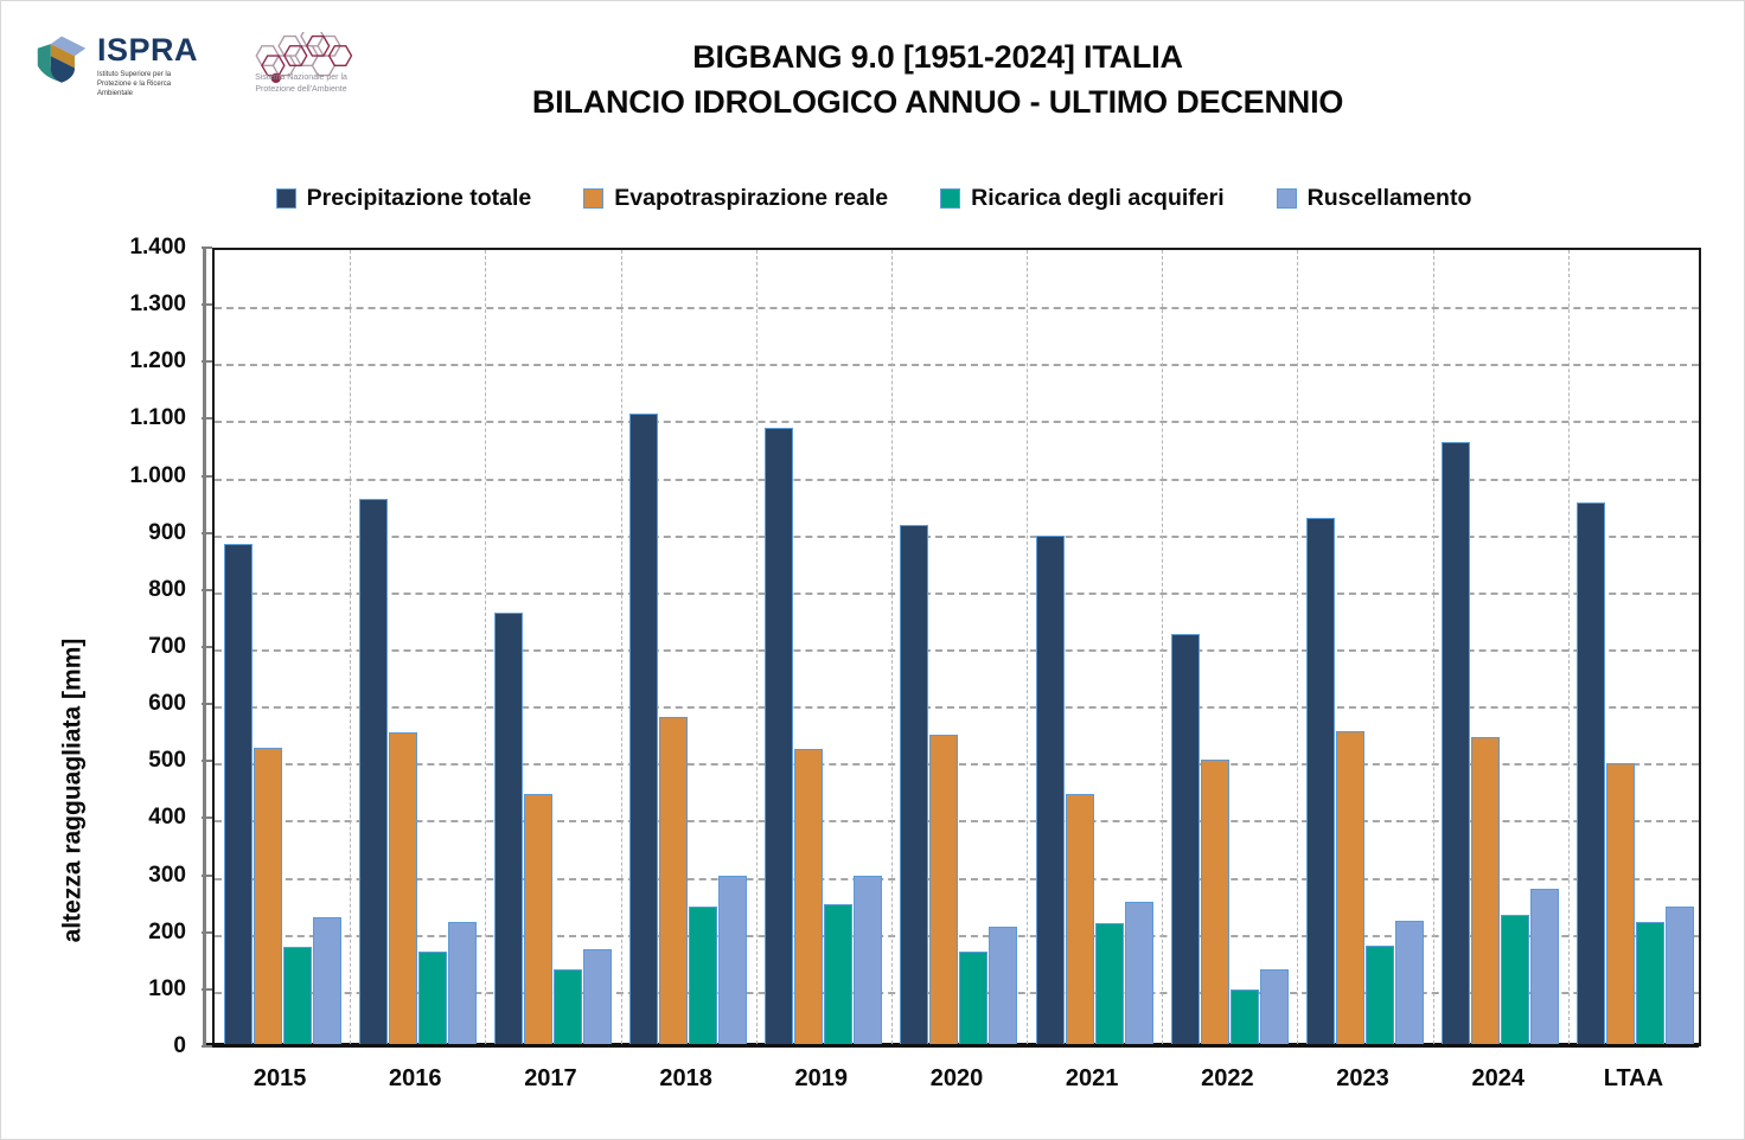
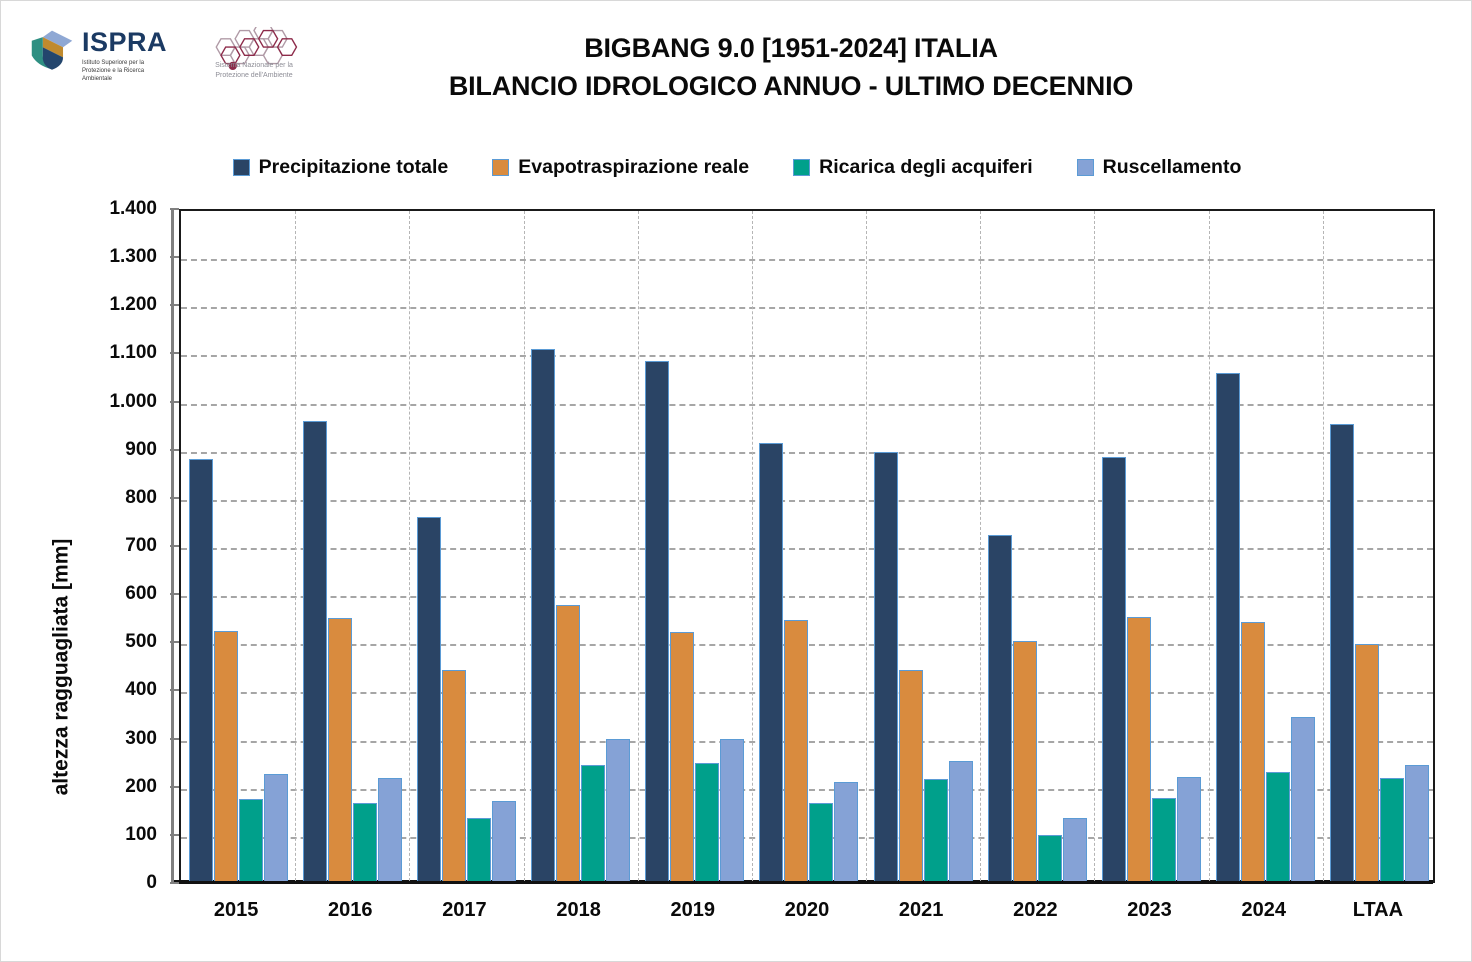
Precipitazione totale/2023: 920 -> 880
Ruscellamento/2024: 270 -> 340
